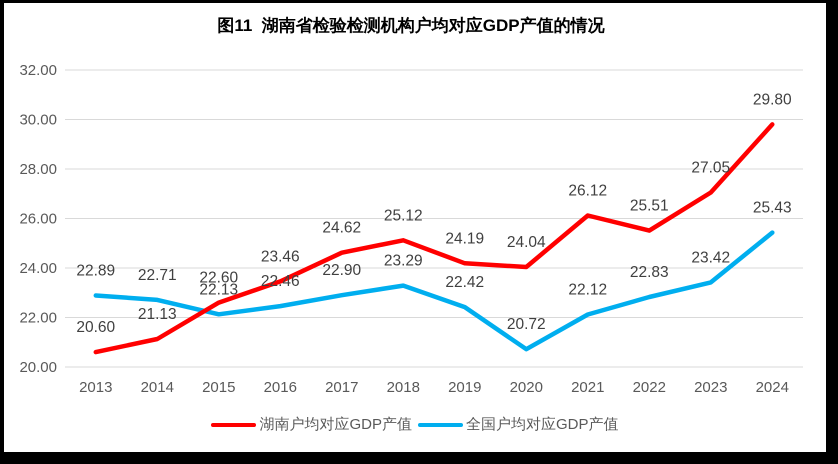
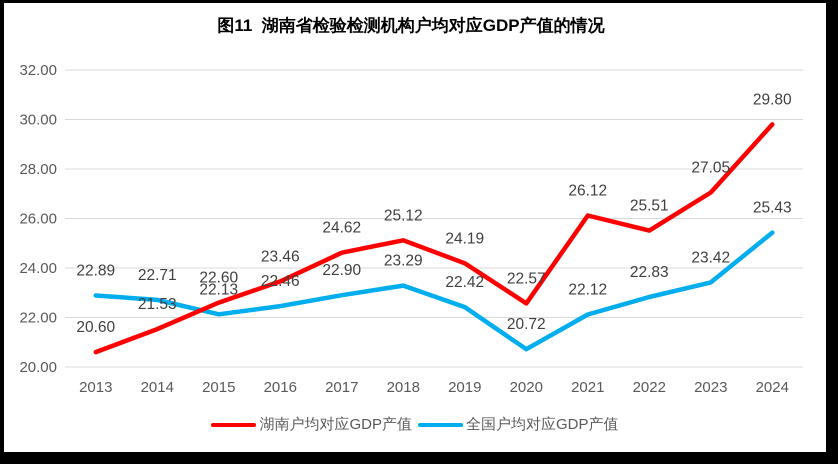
湖南户均对应GDP产值/2014: 21.13 -> 21.53
湖南户均对应GDP产值/2020: 24.04 -> 22.57
